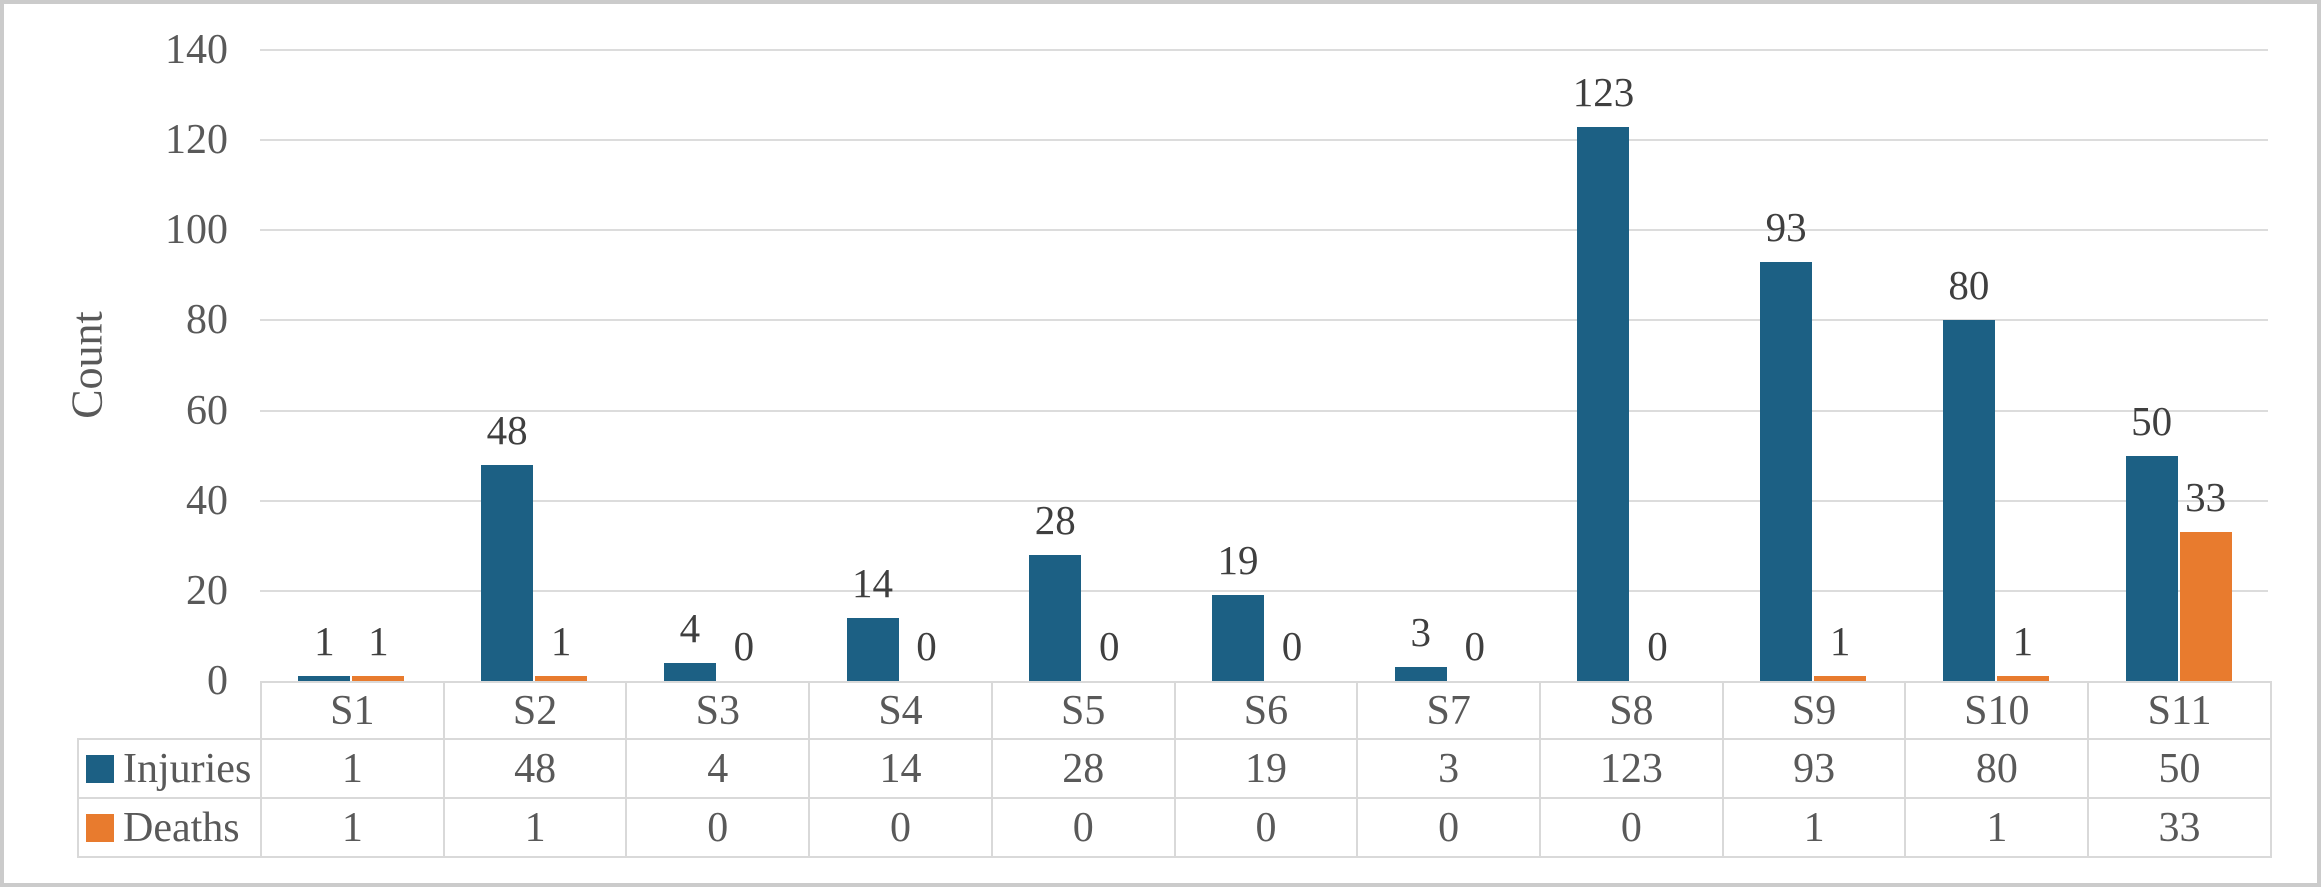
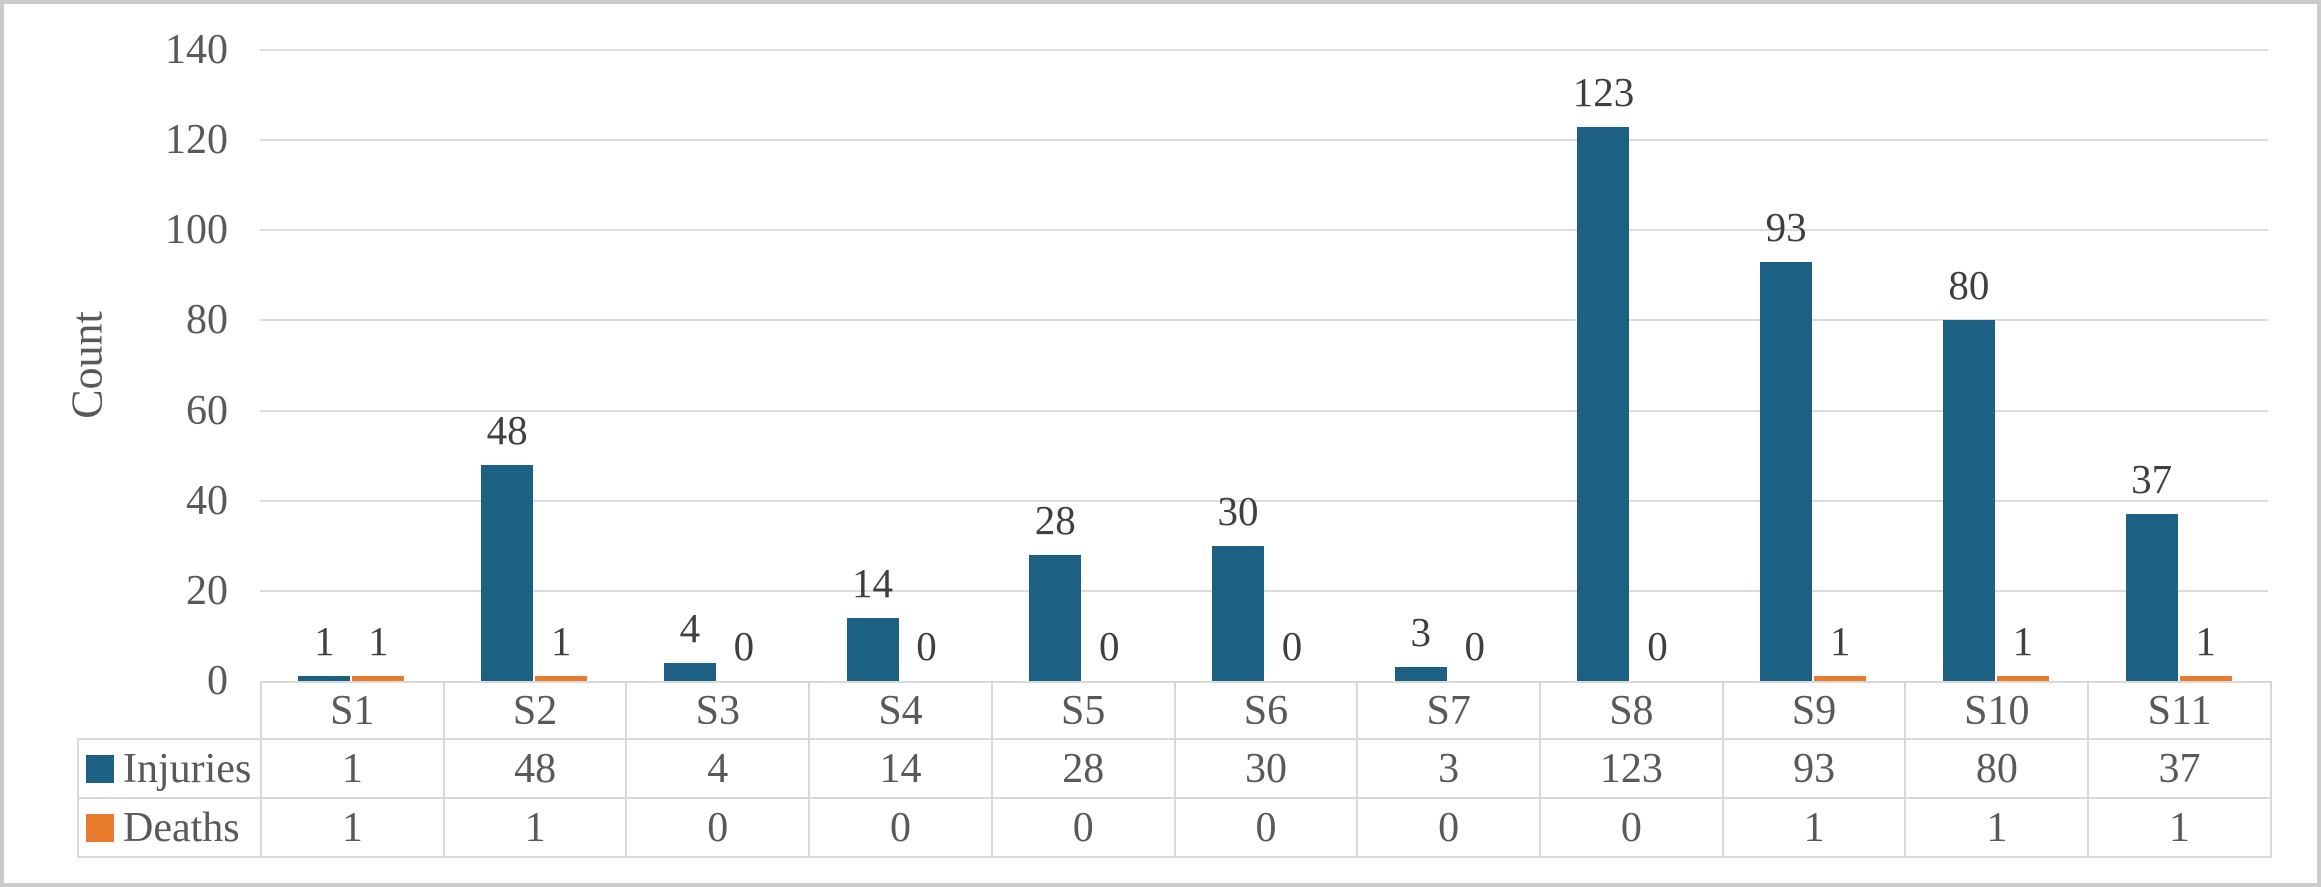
Injuries/S6: 19 -> 30
Injuries/S11: 50 -> 37
Deaths/S11: 33 -> 1
